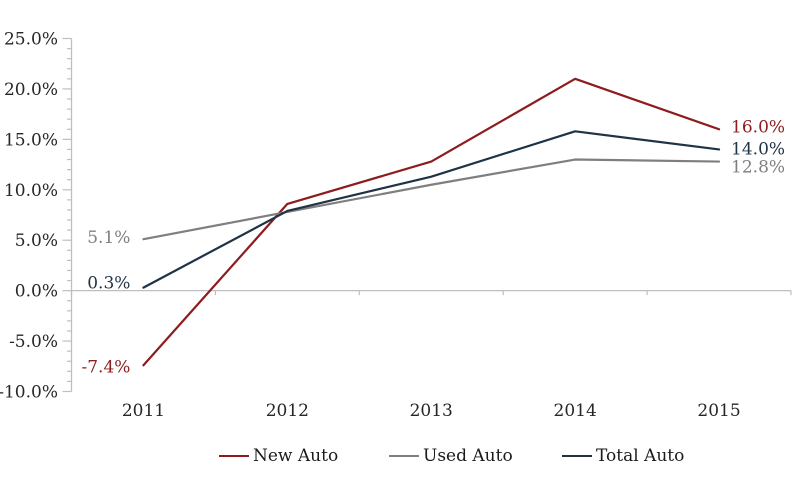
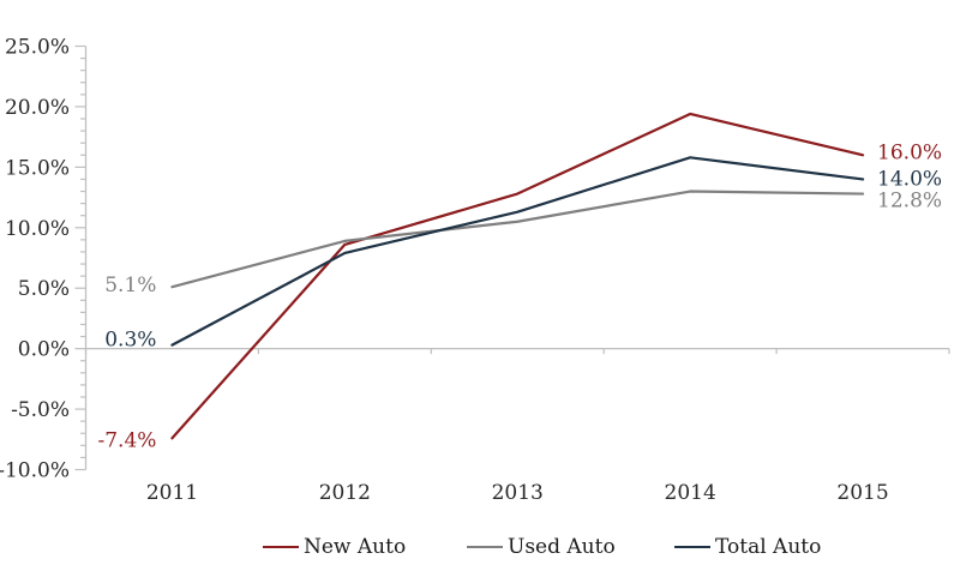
Used Auto/2012: 7.8% -> 8.9%
New Auto/2014: 21.0% -> 19.4%
